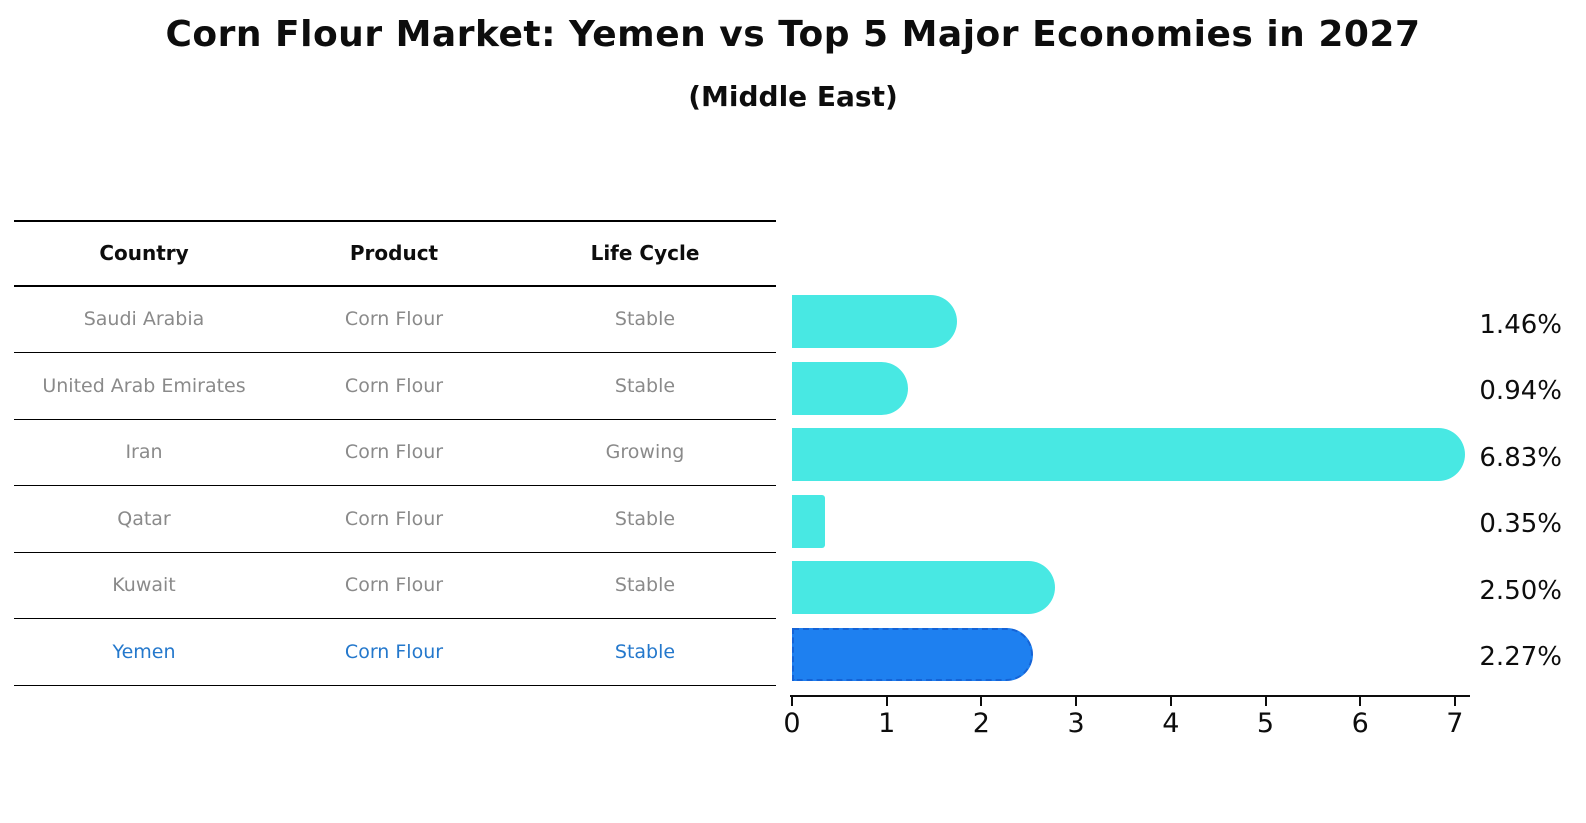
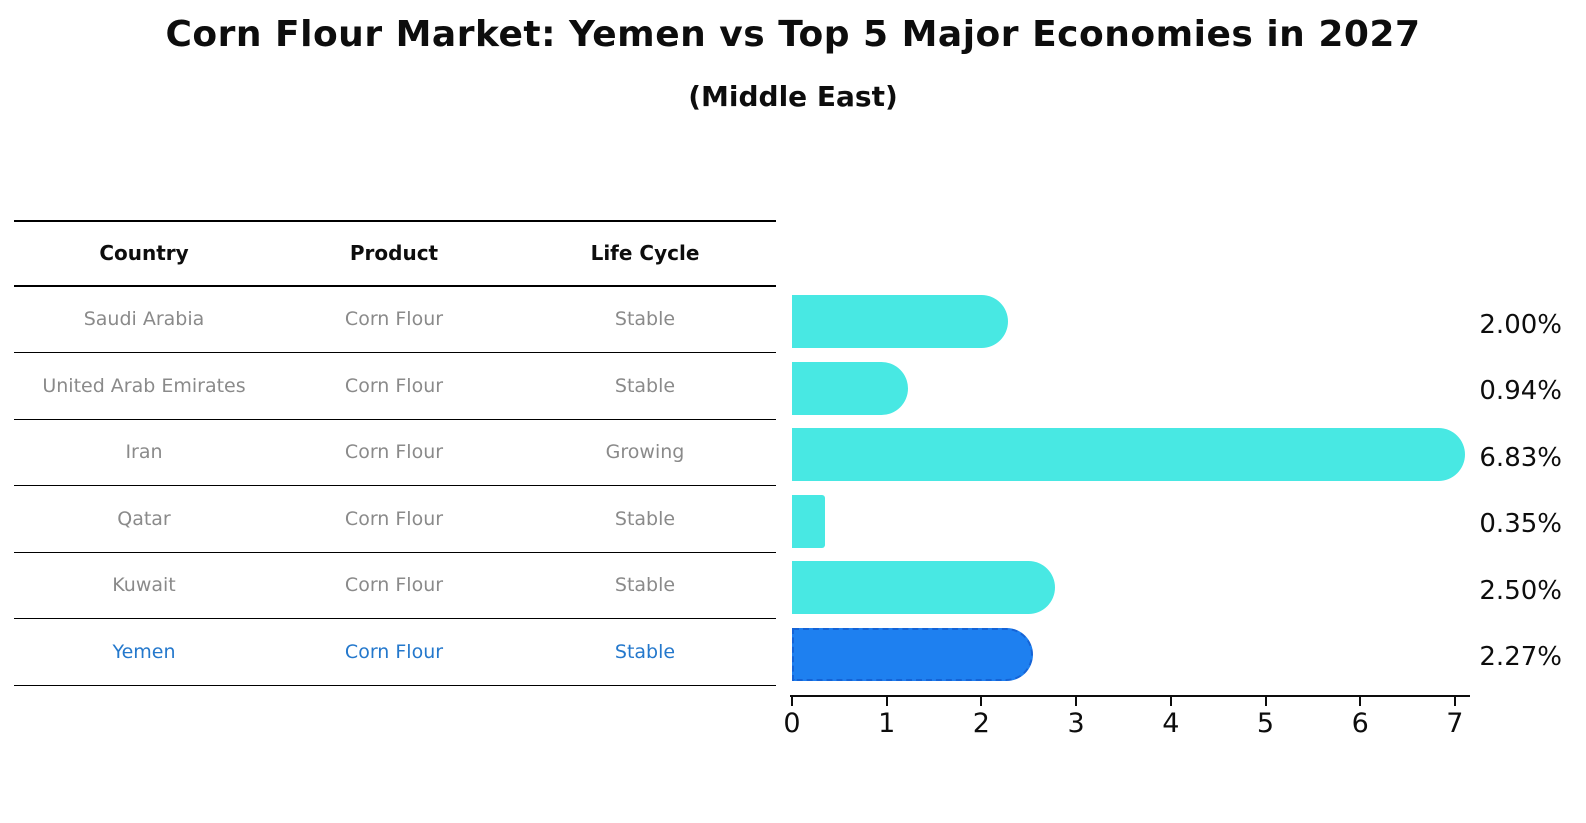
Saudi Arabia: 1.46% -> 2.00%
